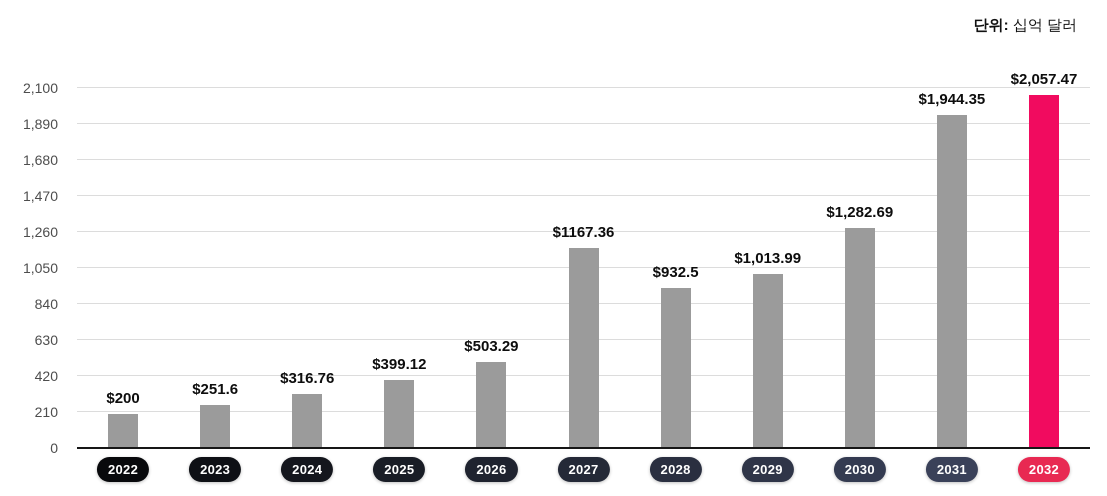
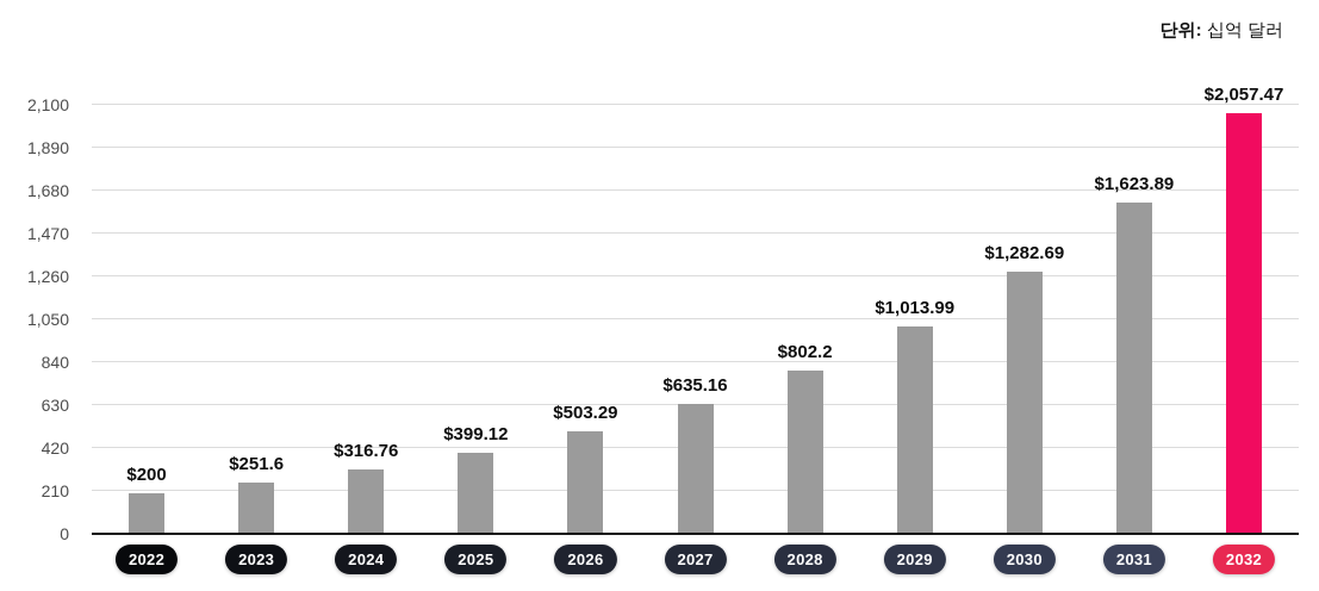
2027: $1167.36 -> $635.16
2028: $932.5 -> $802.2
2031: $1,944.35 -> $1,623.89
